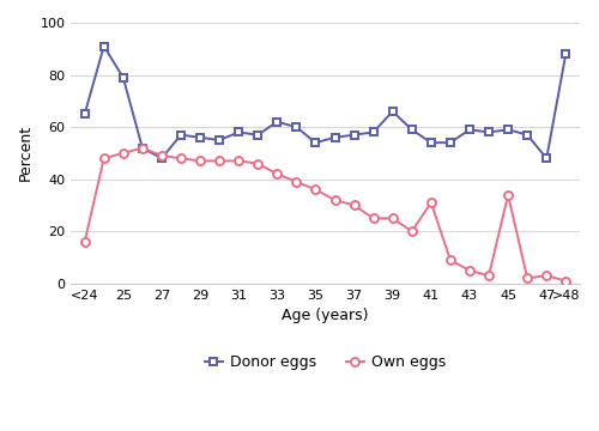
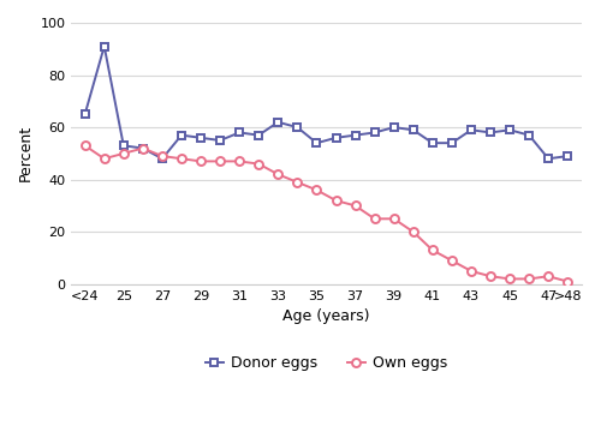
Own eggs/<24: 16 -> 53
Donor eggs/25: 79 -> 53
Donor eggs/39: 66 -> 60
Own eggs/41: 31 -> 13
Own eggs/45: 34 -> 2
Donor eggs/>48: 88 -> 49
